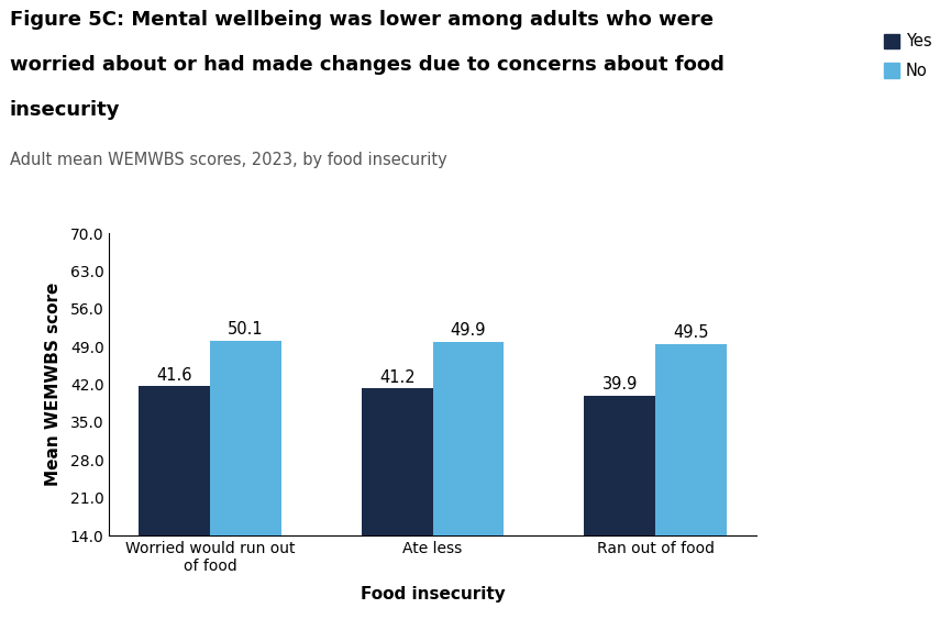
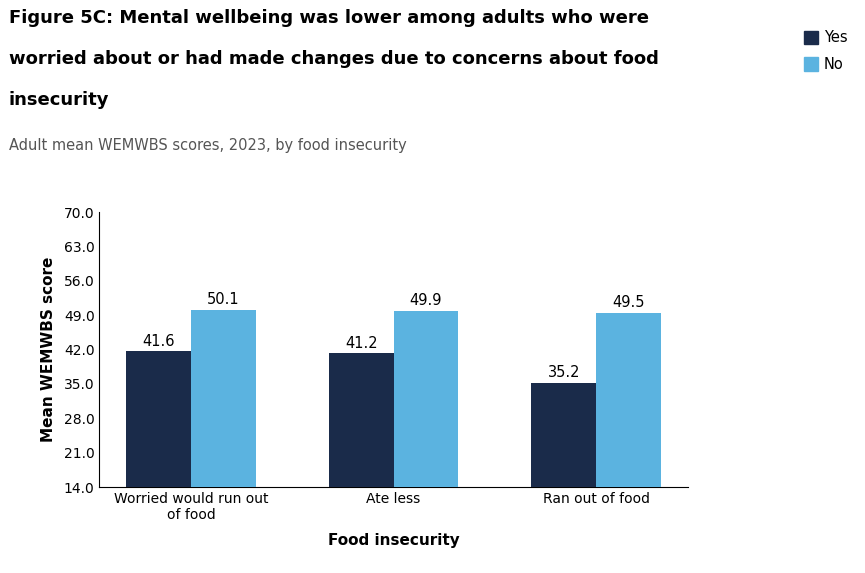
Yes/Ran out of food: 39.9 -> 35.2
